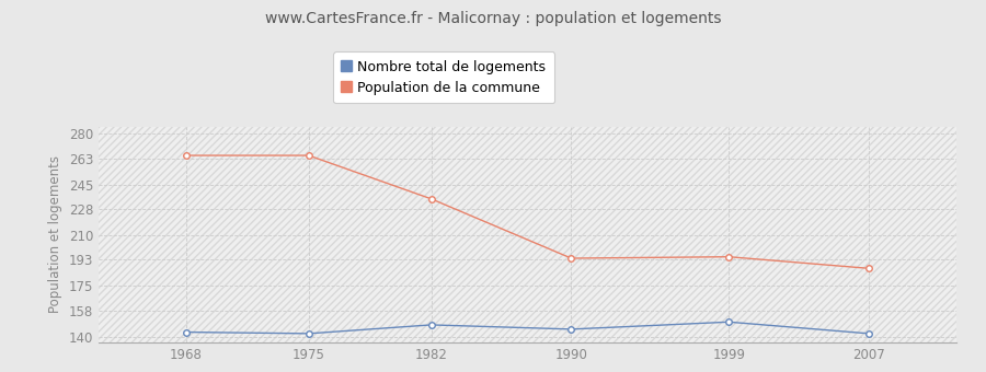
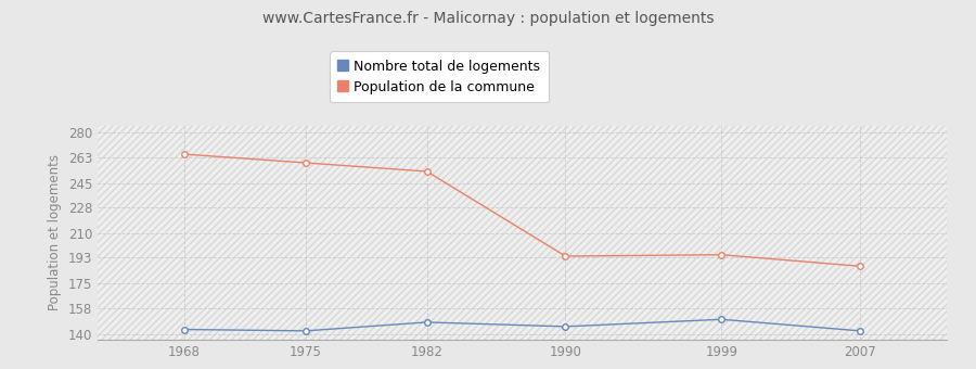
Population de la commune/1975: 265 -> 259
Population de la commune/1982: 235 -> 253
